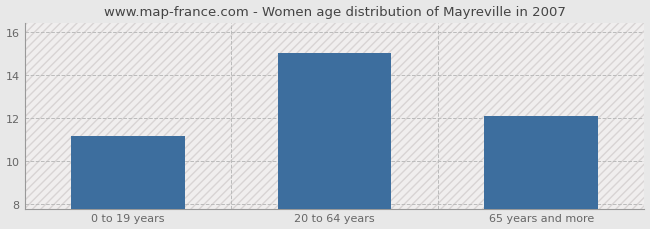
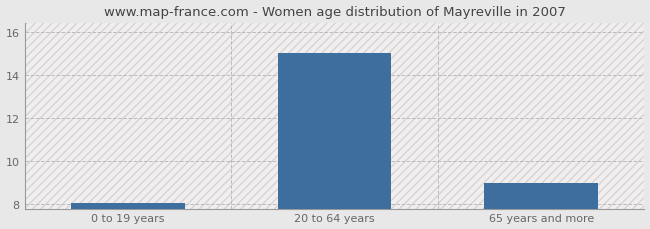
0 to 19 years: 11.15 -> 8.05
65 years and more: 12.10 -> 9.00
